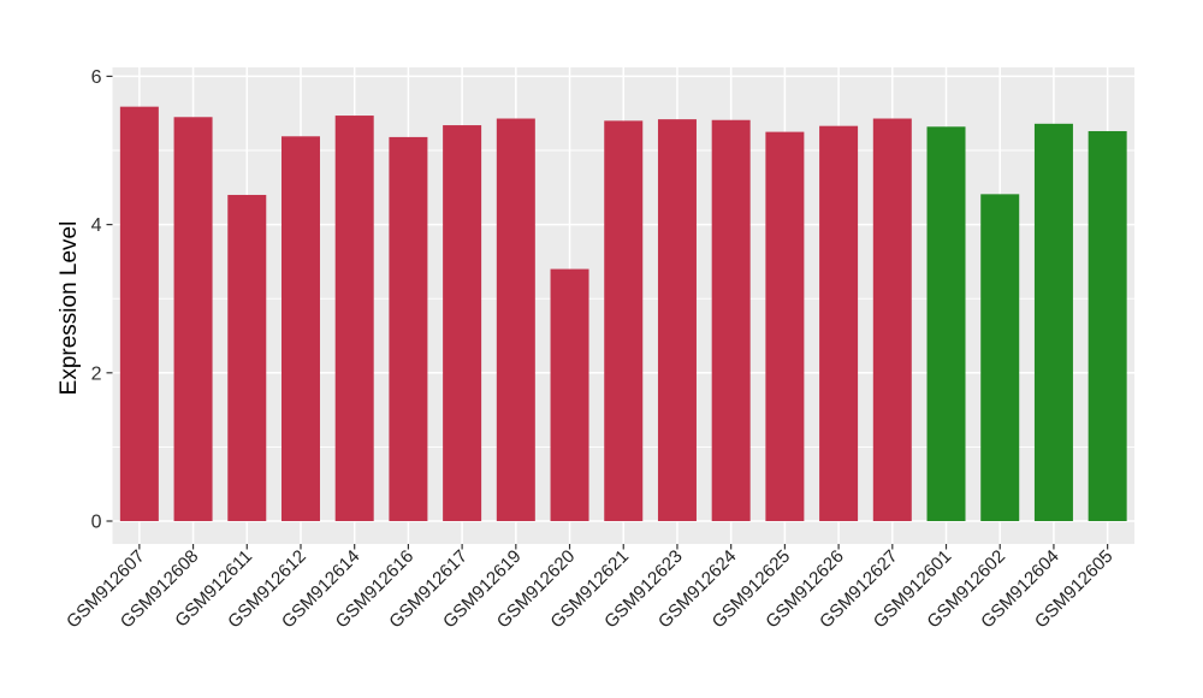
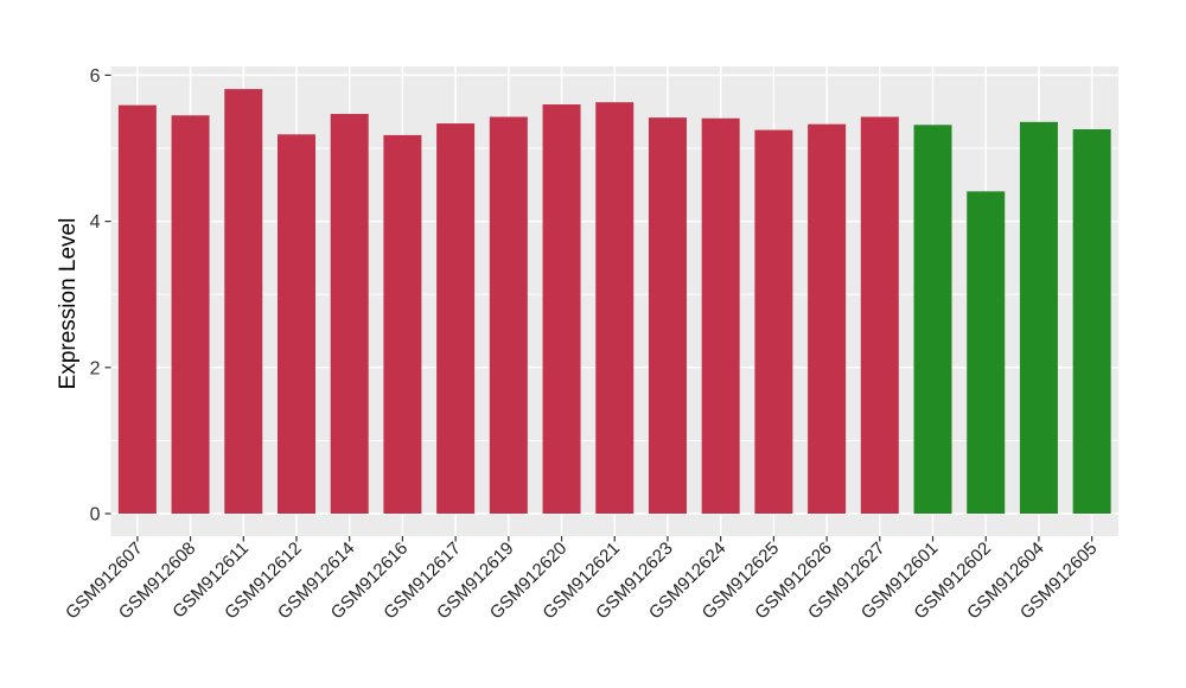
GSM912611: 4.4 -> 5.8
GSM912620: 3.4 -> 5.6
GSM912621: 5.4 -> 5.6
